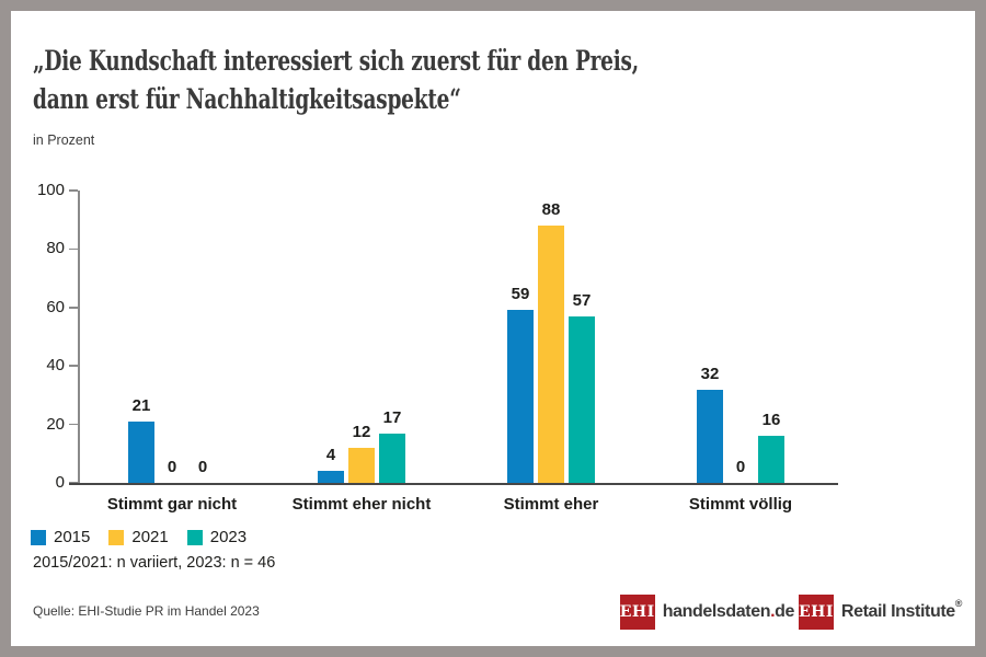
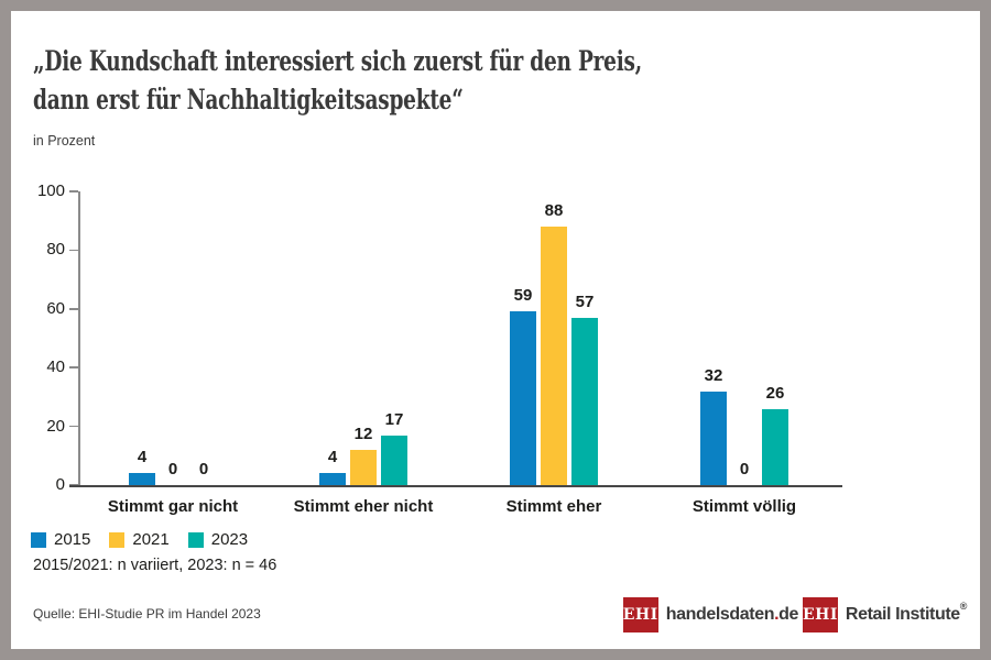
2015/Stimmt gar nicht: 21 -> 4
2023/Stimmt völlig: 16 -> 26
